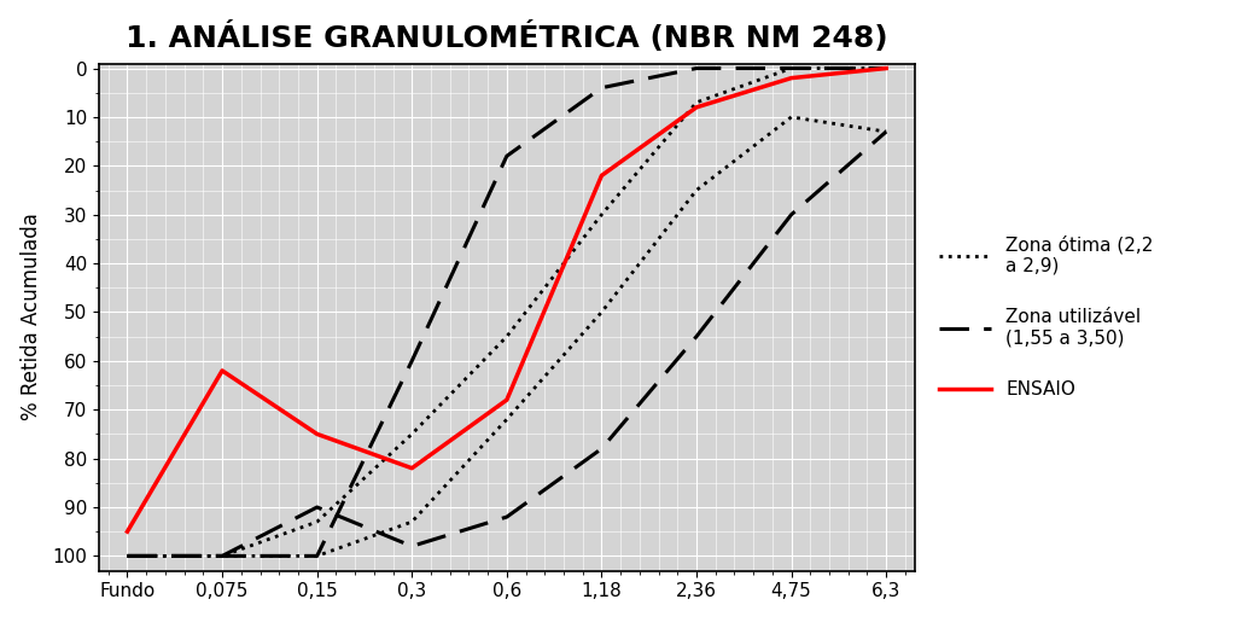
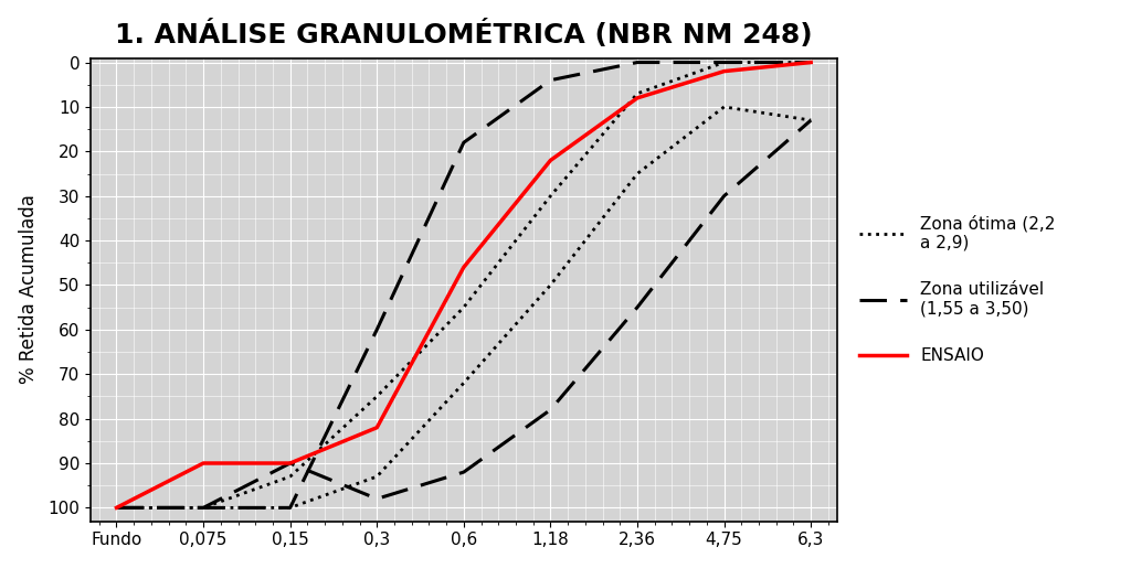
ENSAIO/Fundo: 95 -> 100
ENSAIO/0,075: 62 -> 90
ENSAIO/0,15: 75 -> 90
ENSAIO/0,6: 68 -> 46
